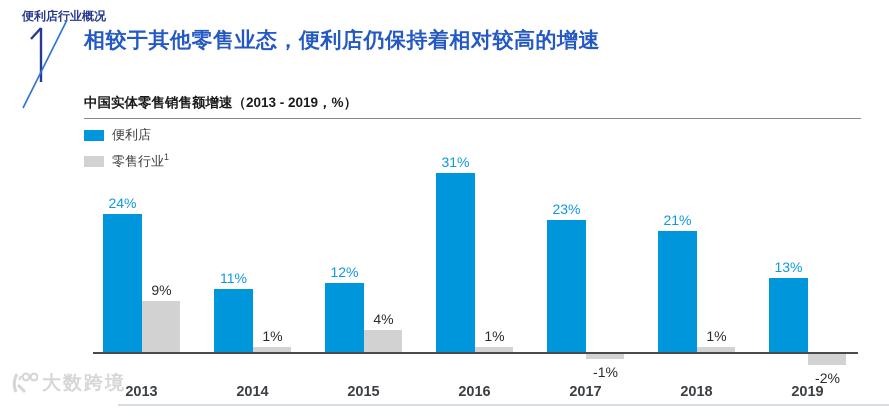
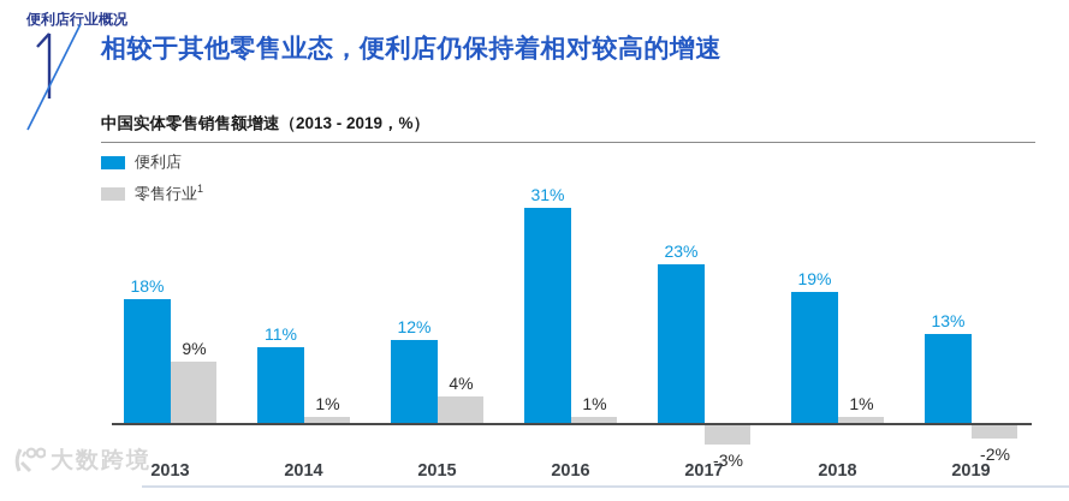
便利店/2013: 24% -> 18%
零售行业/2017: -1% -> -3%
便利店/2018: 21% -> 19%
